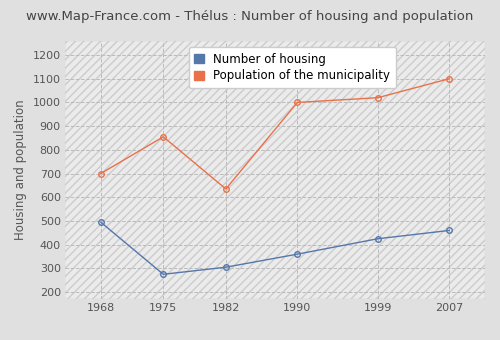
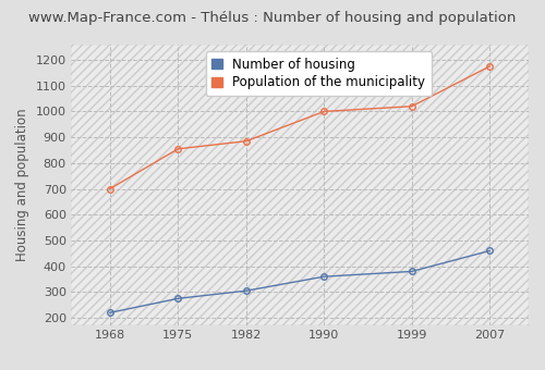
Number of housing/1968: 495 -> 220
Population of the municipality/1982: 635 -> 885
Number of housing/1999: 425 -> 380
Population of the municipality/2007: 1100 -> 1175
